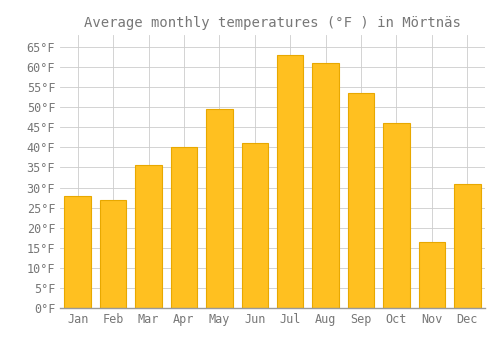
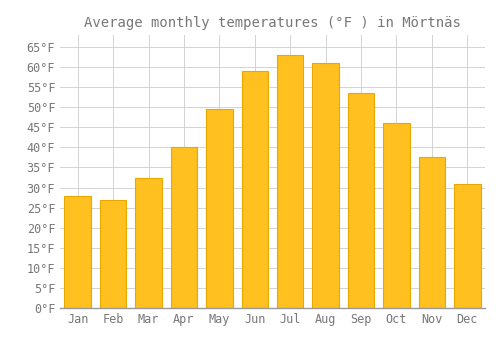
Mar: 35.5°F -> 32.5°F
Jun: 41.0°F -> 59.0°F
Nov: 16.5°F -> 37.5°F
